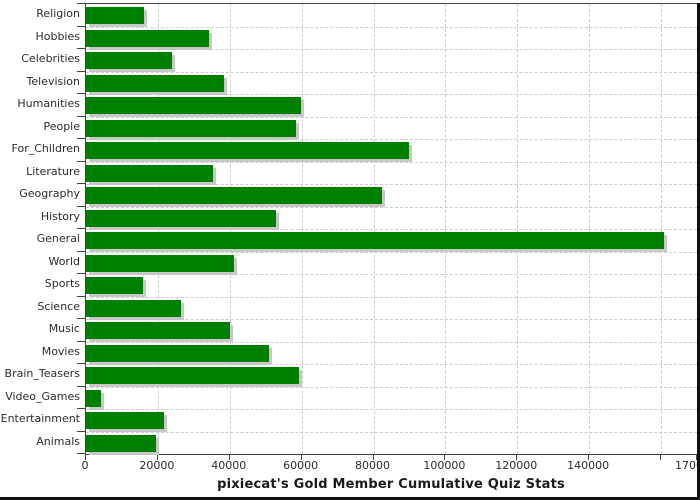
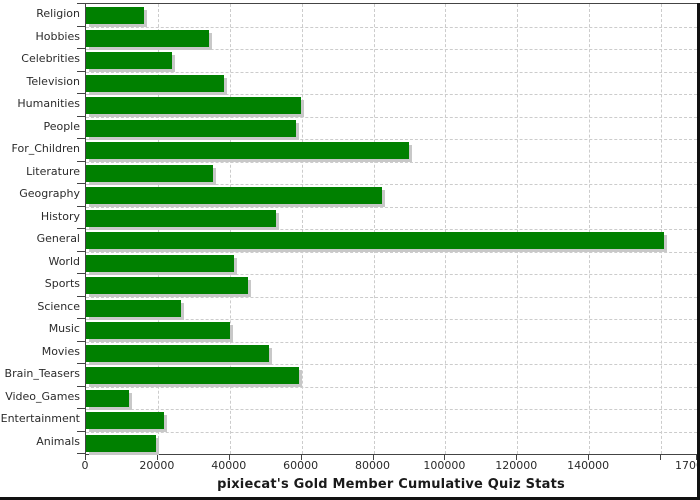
Sports: 16000 -> 45000
Video_Games: 4000 -> 12000
